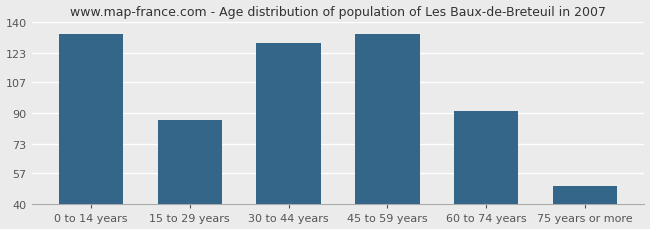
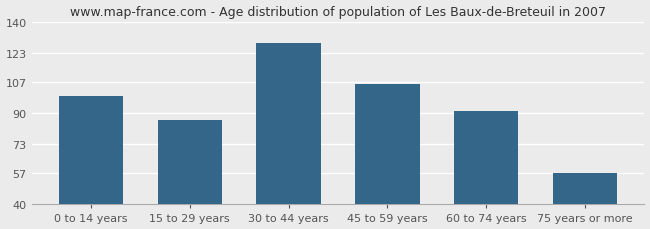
0 to 14 years: 133 -> 99
45 to 59 years: 133 -> 106
75 years or more: 50 -> 57
